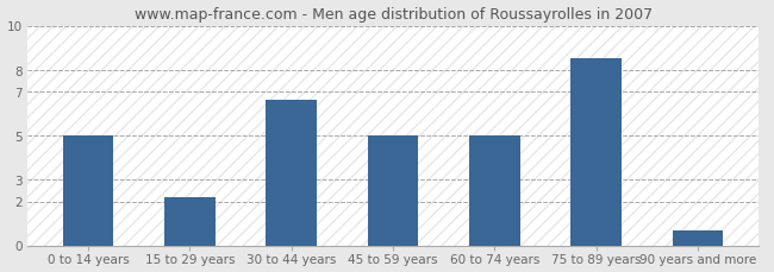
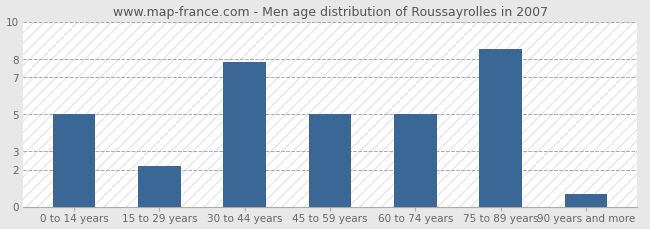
30 to 44 years: 6.6 -> 7.8
